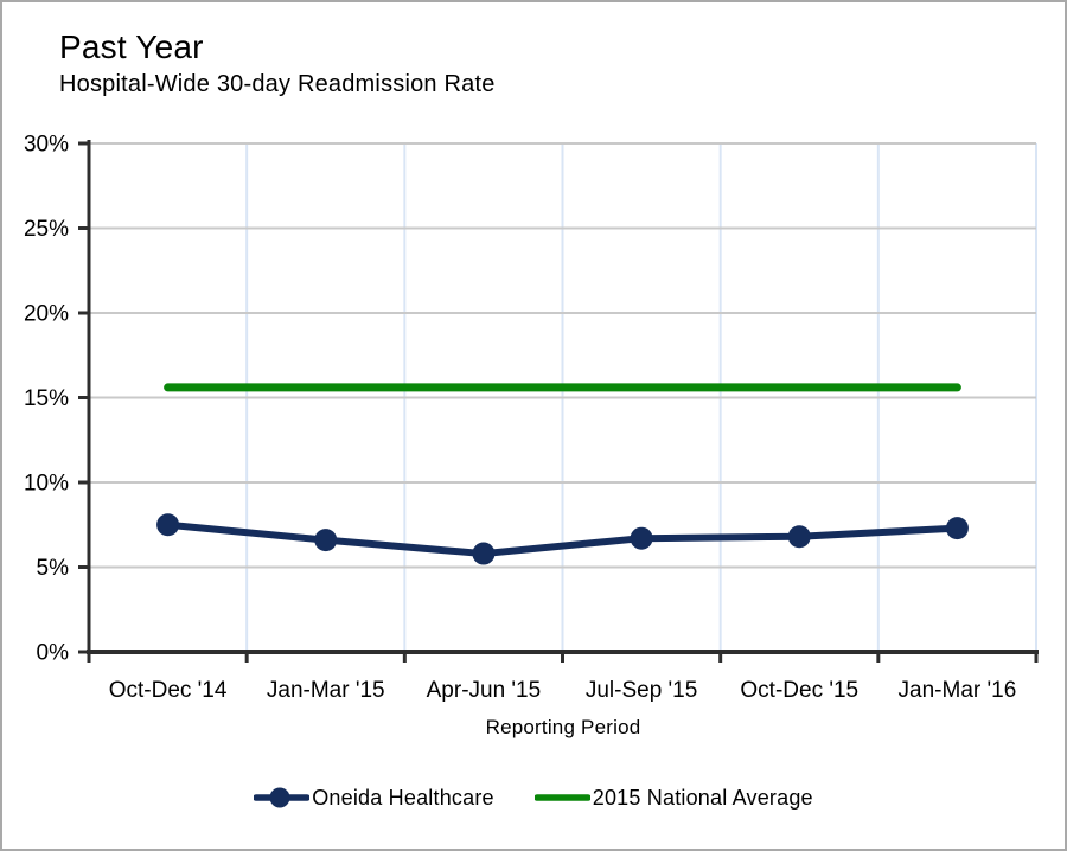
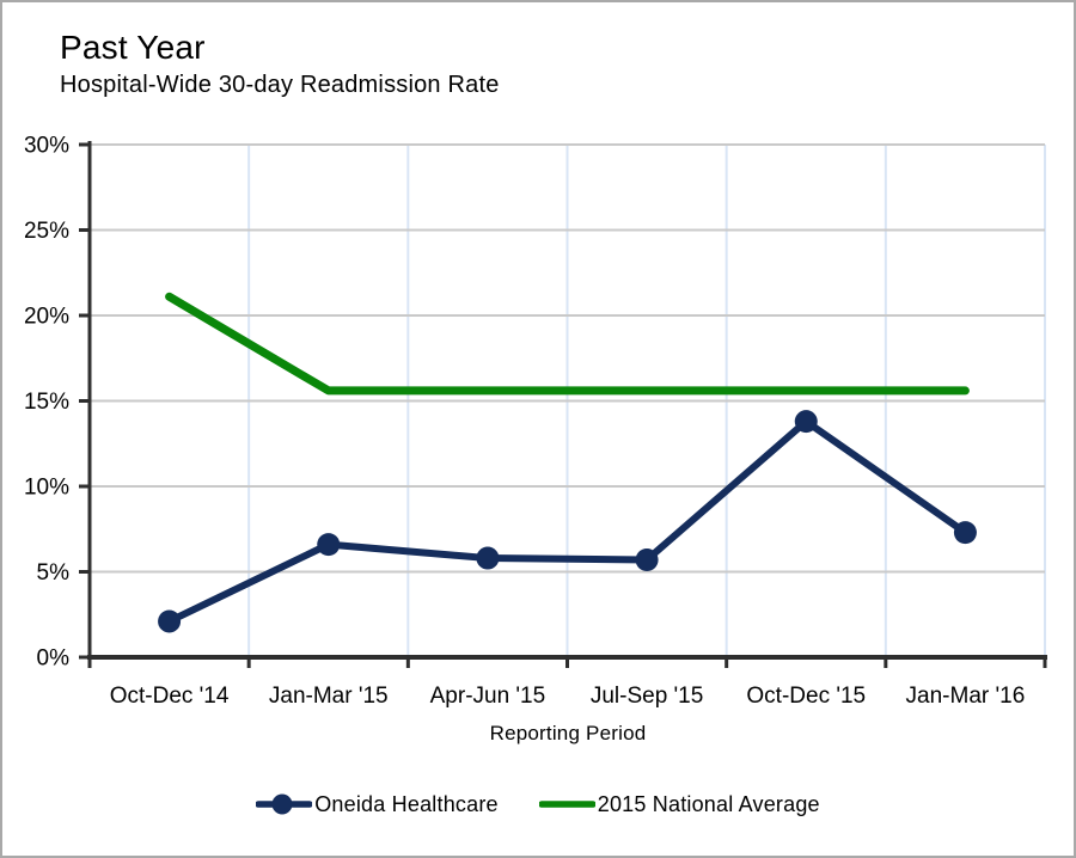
Oneida Healthcare/Oct-Dec '14: 7.5% -> 2.1%
2015 National Average/Oct-Dec '14: 15.6% -> 21.1%
Oneida Healthcare/Jul-Sep '15: 6.7% -> 5.7%
Oneida Healthcare/Oct-Dec '15: 6.8% -> 13.8%
